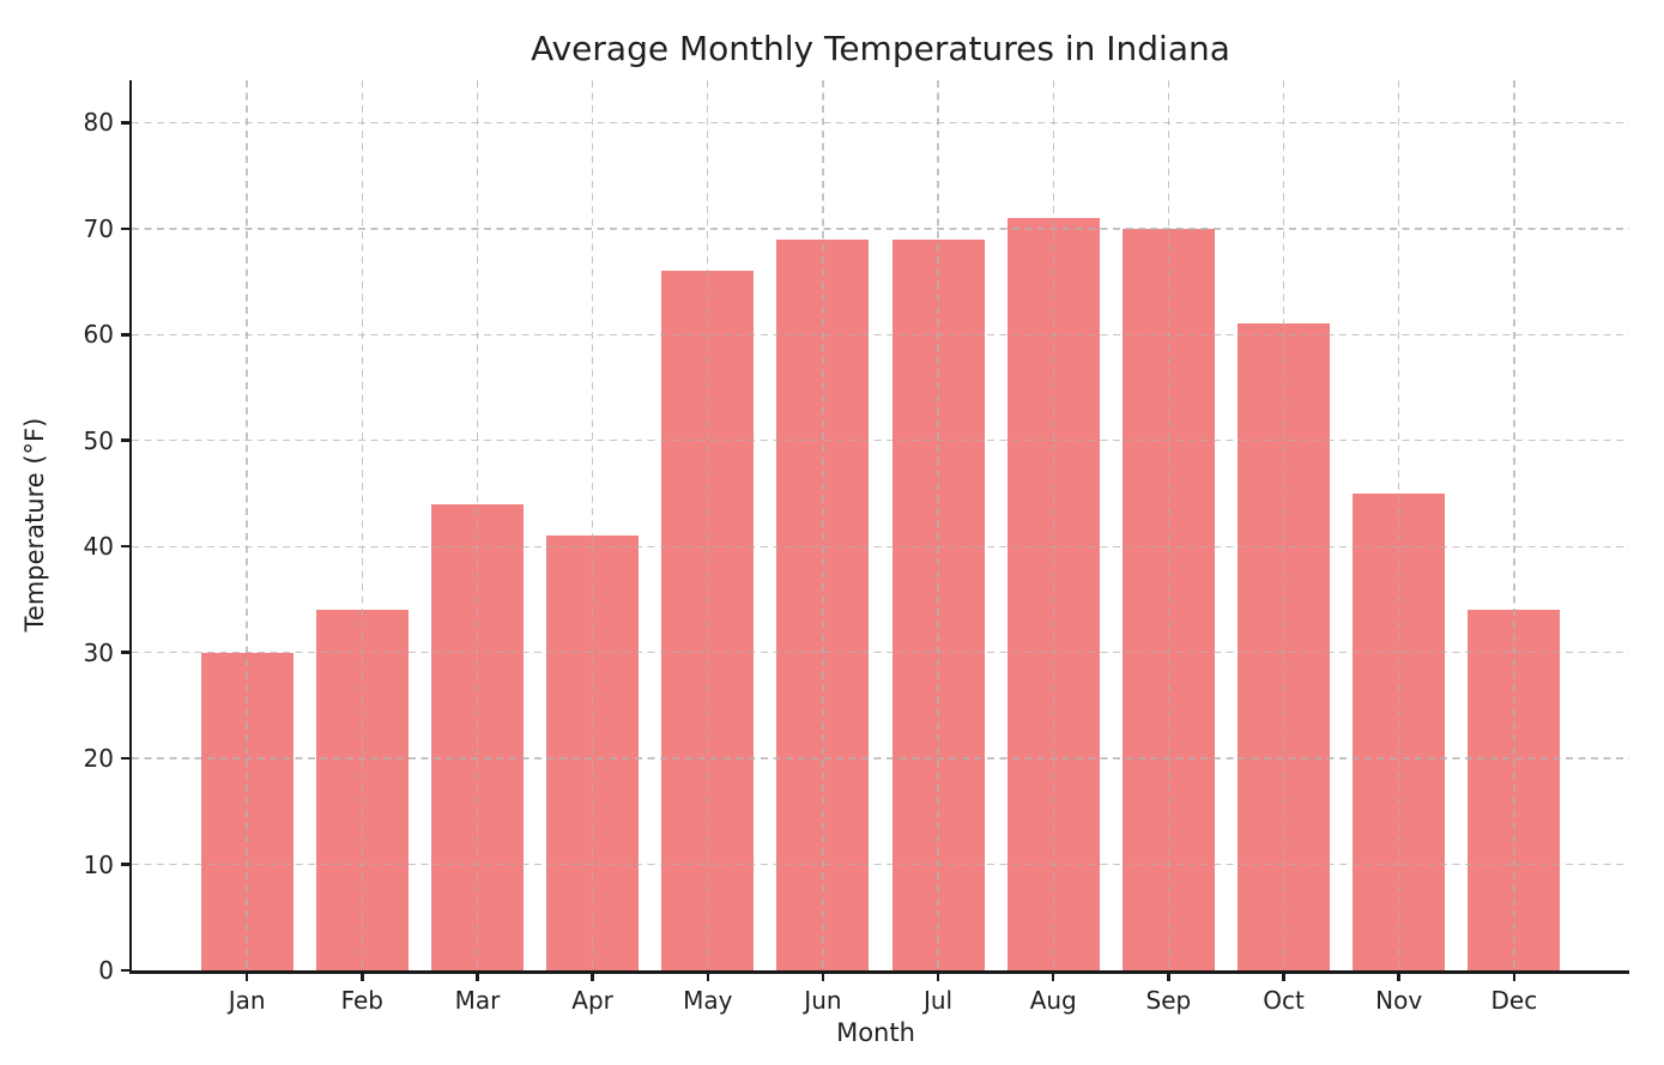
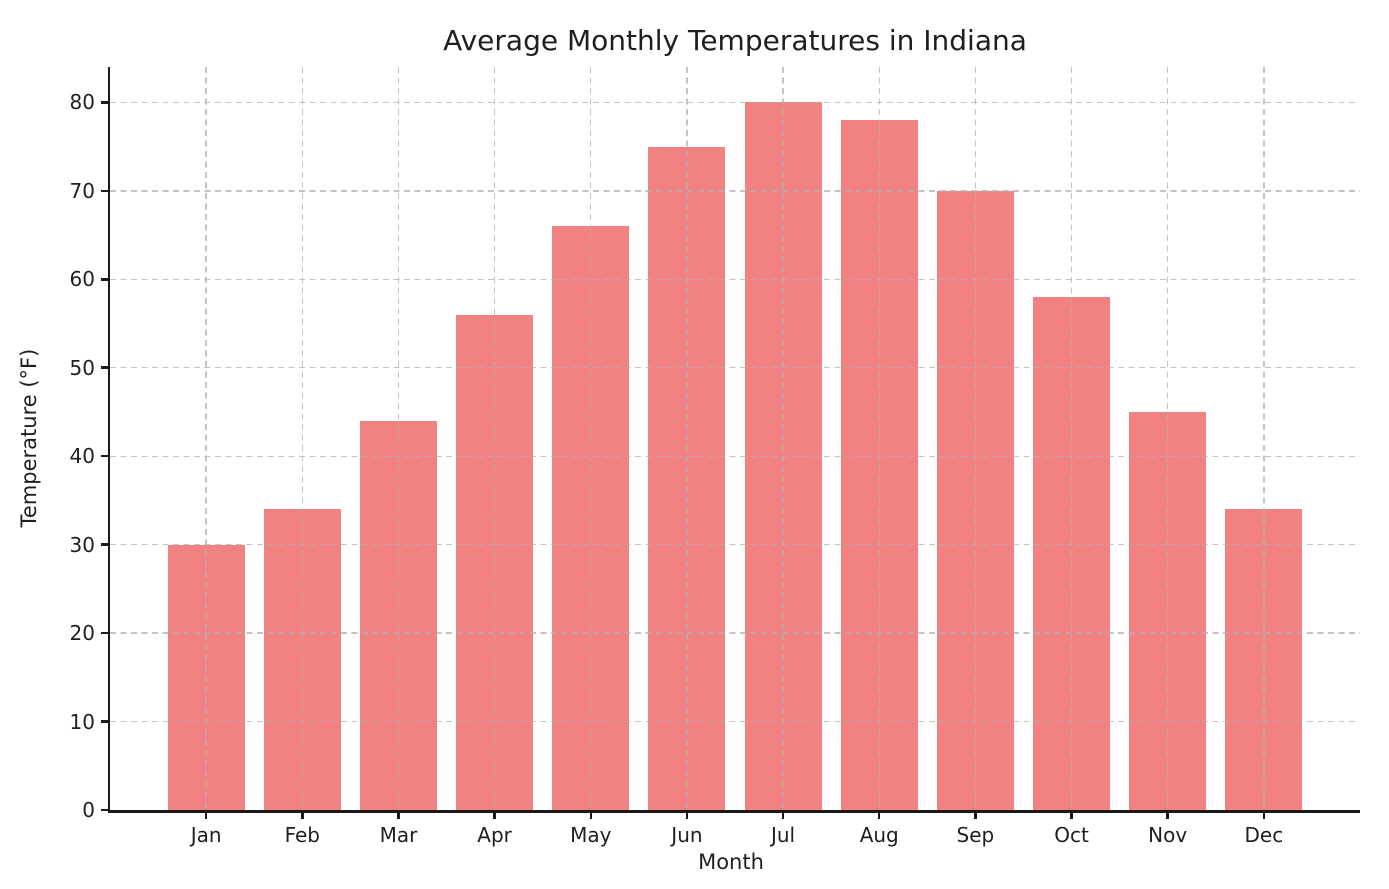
Apr: 41 -> 56
Jun: 69 -> 75
Jul: 69 -> 80
Aug: 71 -> 78
Oct: 61 -> 58
